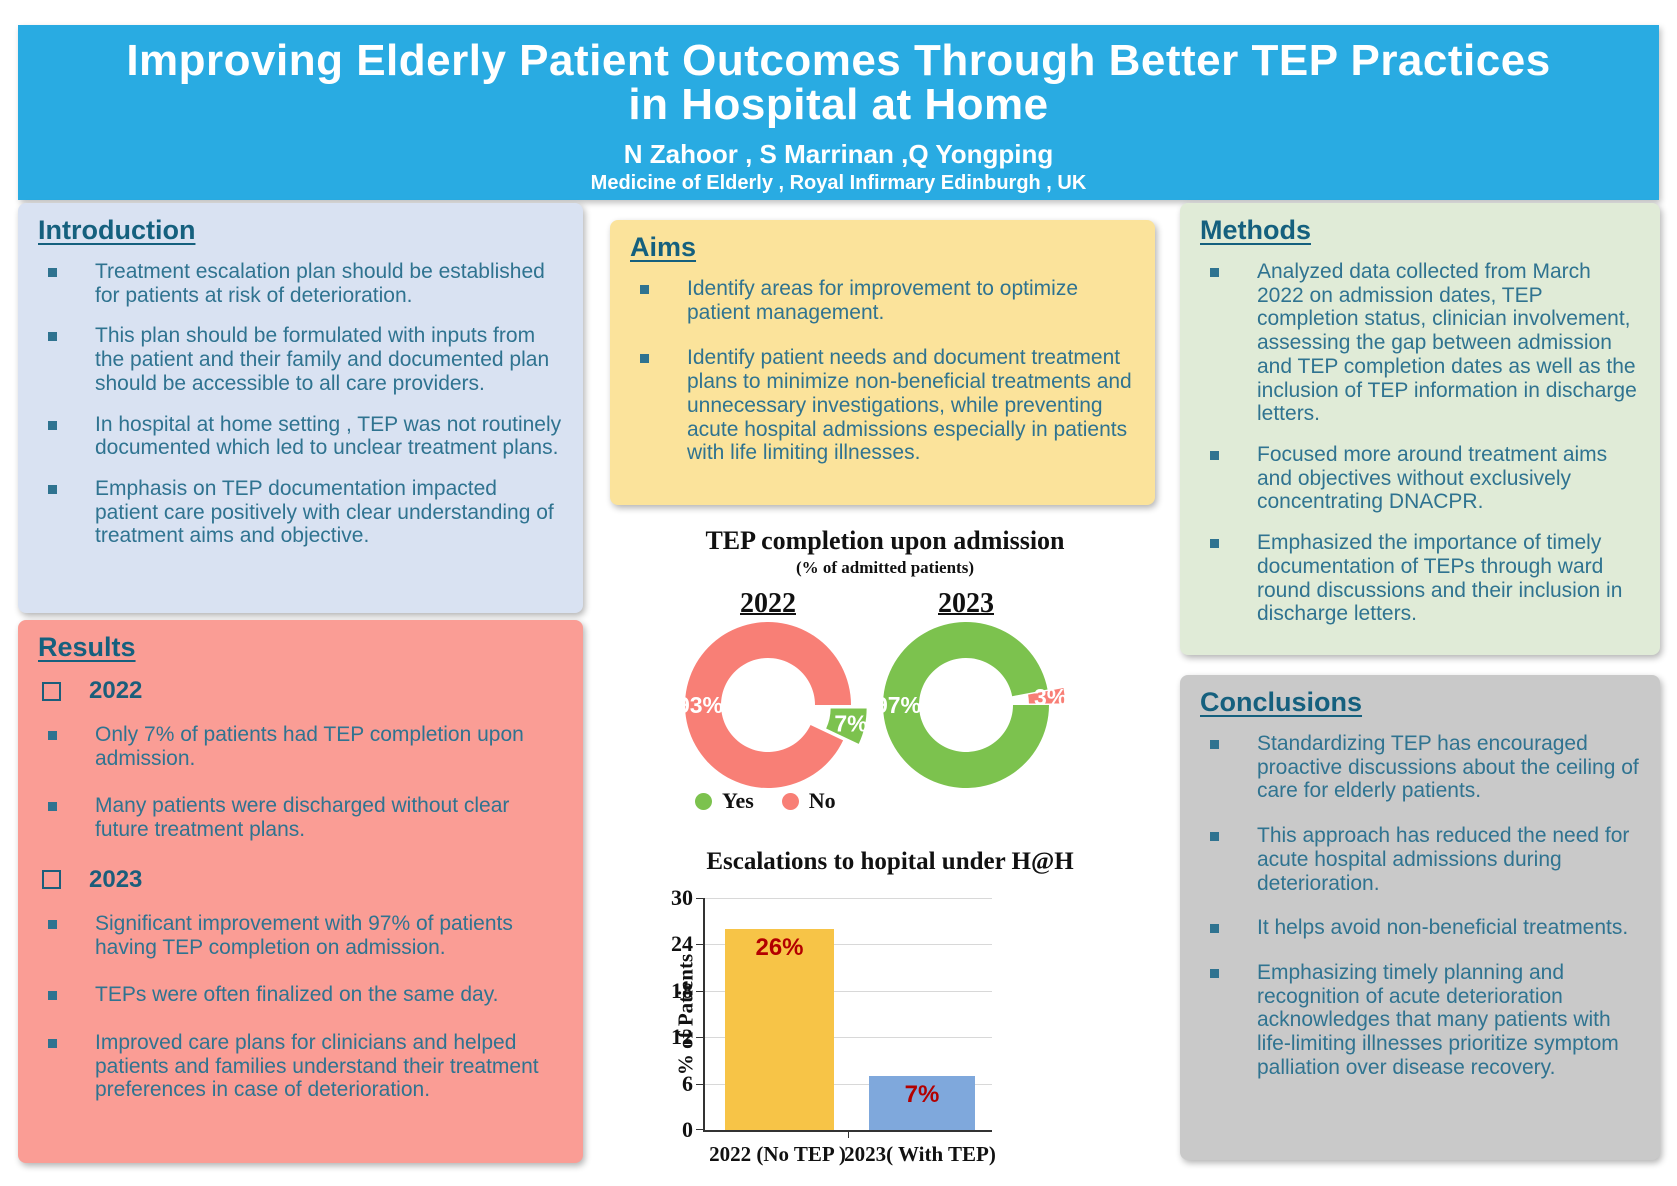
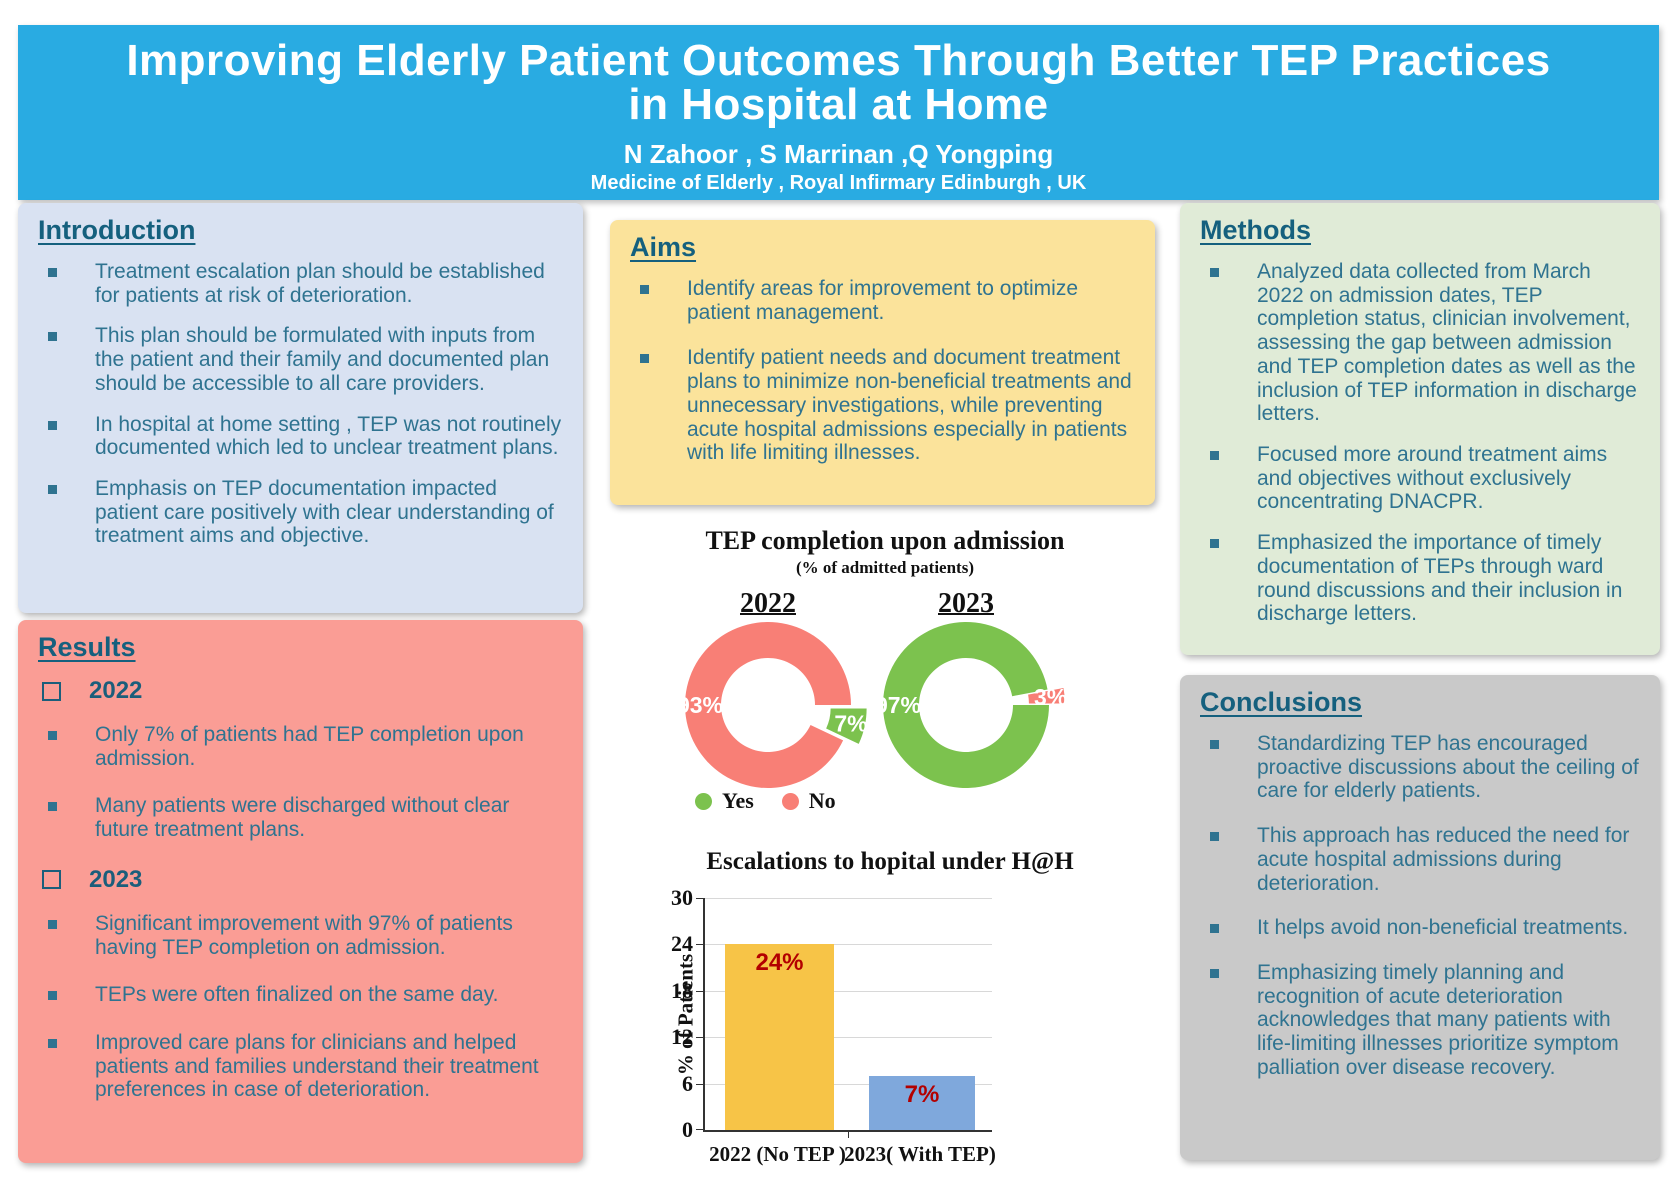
Escalations to hopital under H@H/2022 (No TEP ): 26% -> 24%
